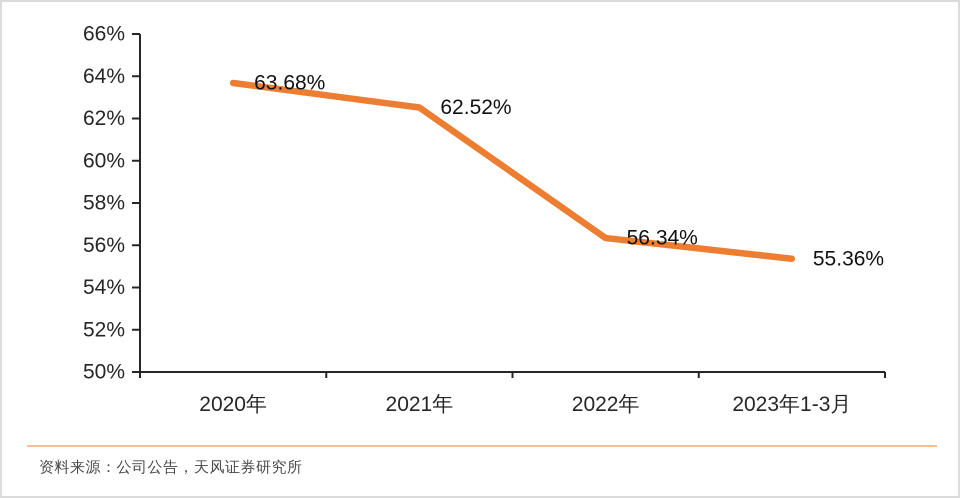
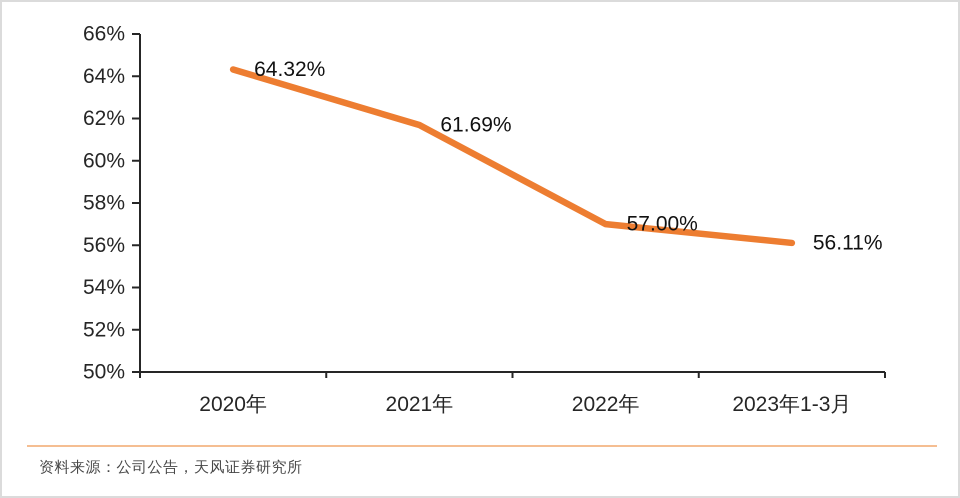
2020年: 63.68% -> 64.32%
2021年: 62.52% -> 61.69%
2022年: 56.34% -> 57.00%
2023年1-3月: 55.36% -> 56.11%
